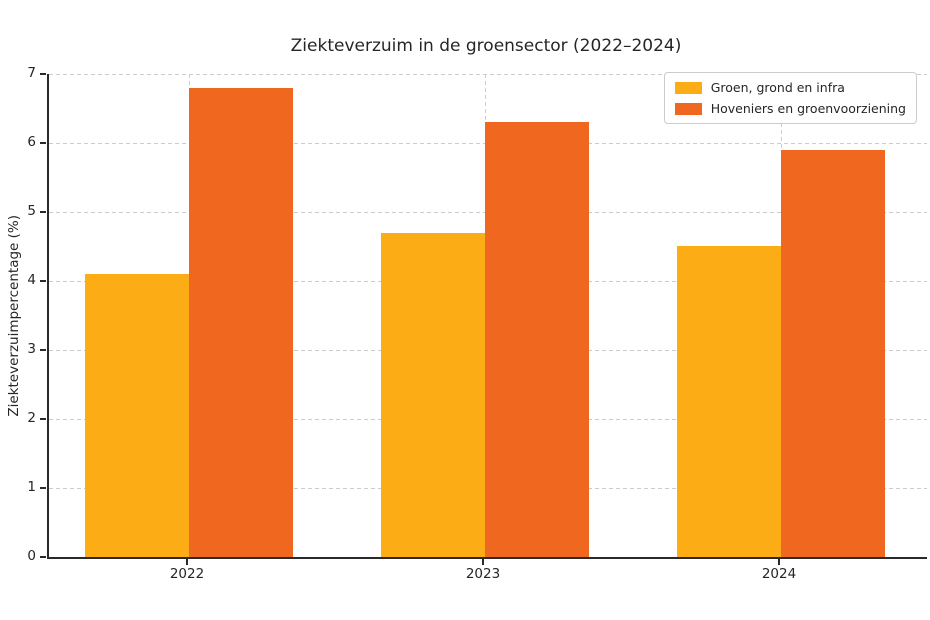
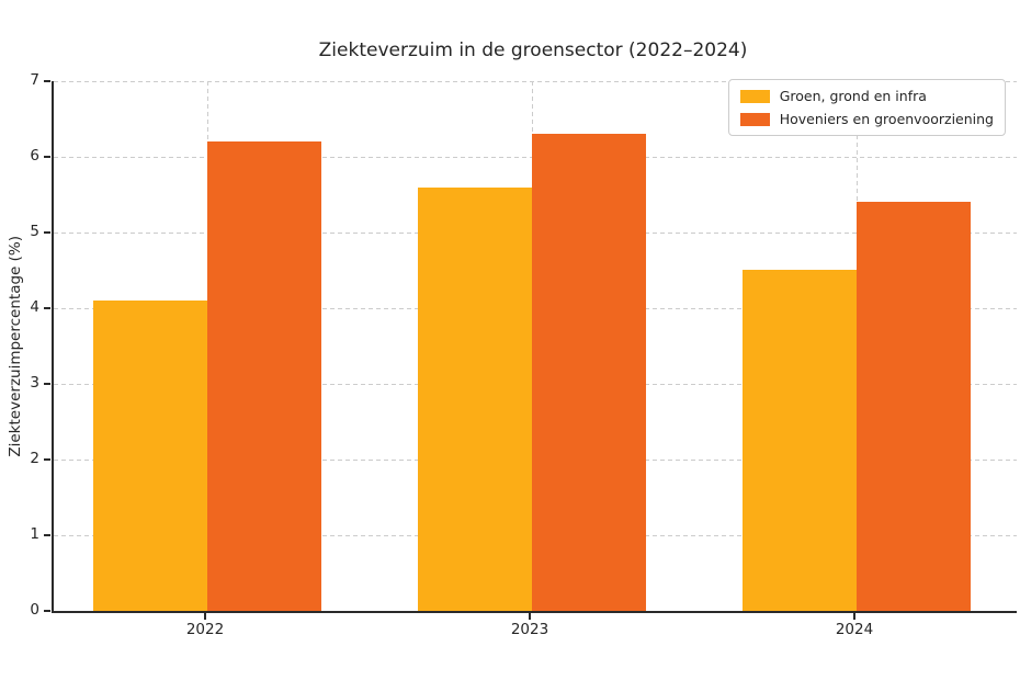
Hoveniers en groenvoorziening/2022: 6.8 -> 6.2
Groen, grond en infra/2023: 4.7 -> 5.6
Hoveniers en groenvoorziening/2024: 5.9 -> 5.4
